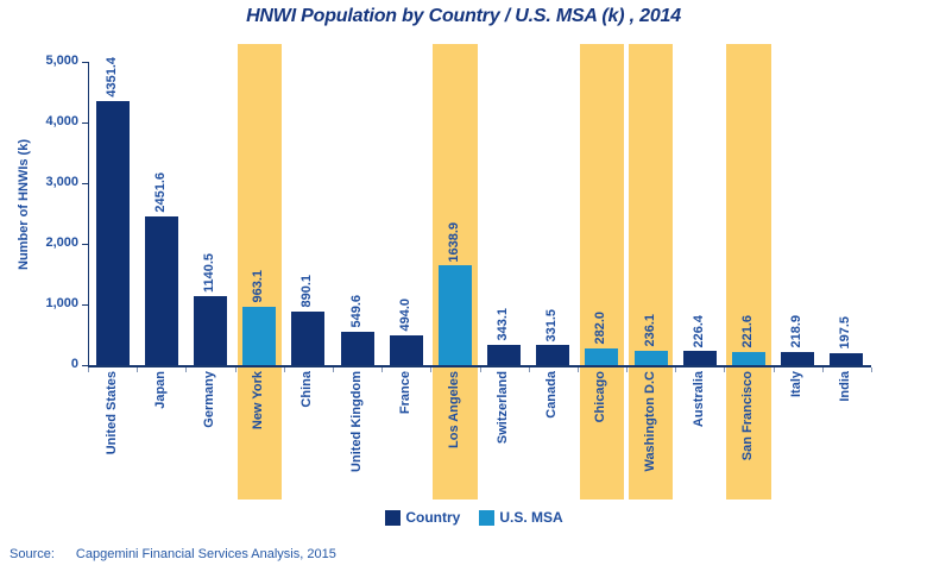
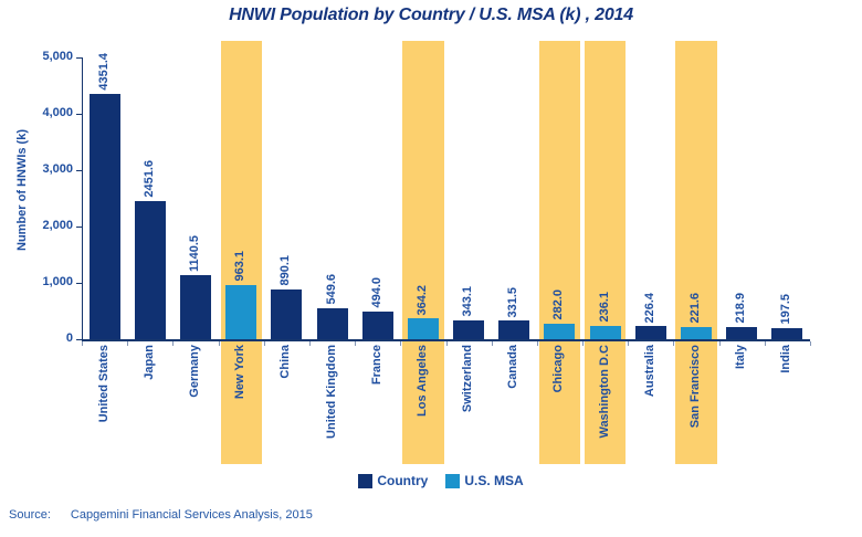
Los Angeles: 1638.9 -> 364.2
